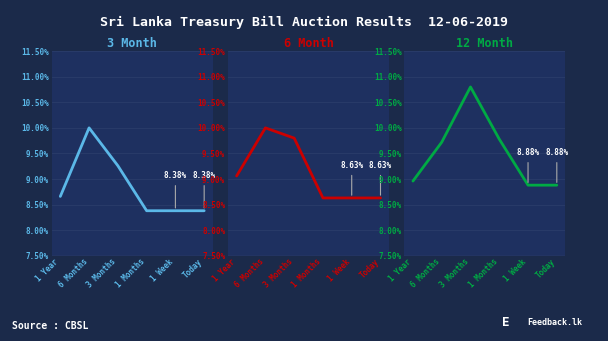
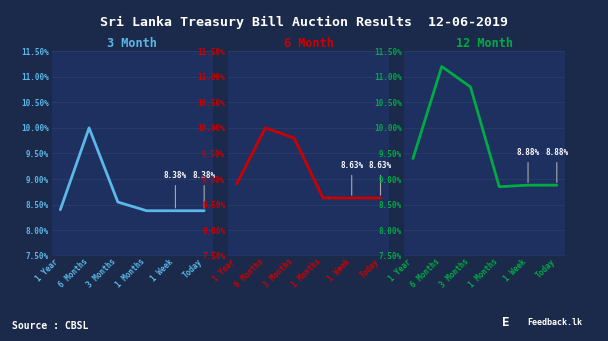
3 Month/1 Year: 8.66% -> 8.40%
3 Month/3 Months: 9.26% -> 8.55%
6 Month/1 Year: 9.06% -> 8.90%
12 Month/1 Year: 8.96% -> 9.40%
12 Month/6 Months: 9.72% -> 11.20%
12 Month/1 Months: 9.78% -> 8.85%
